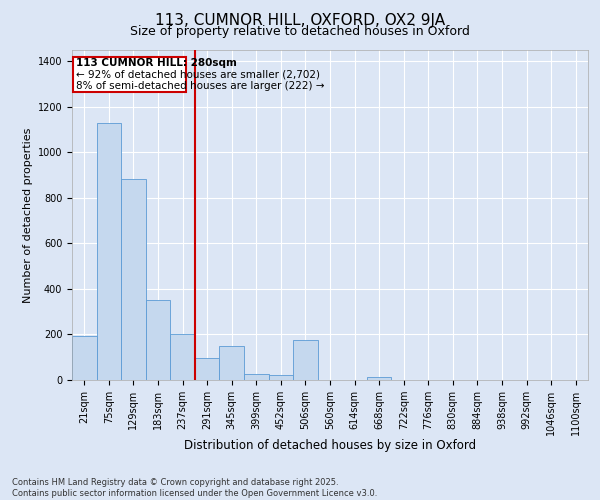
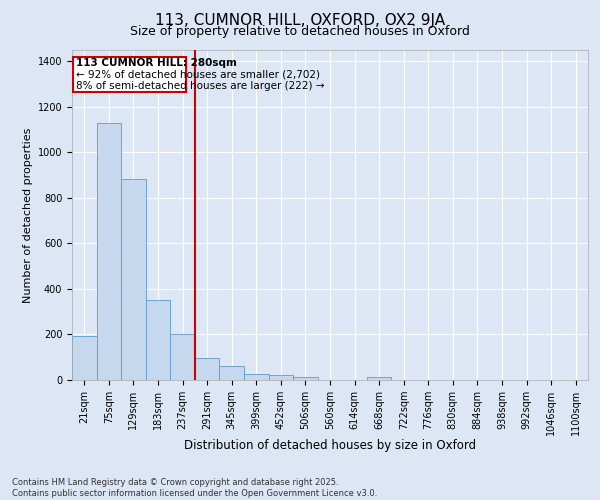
345sqm: 150 -> 60
506sqm: 175 -> 15
